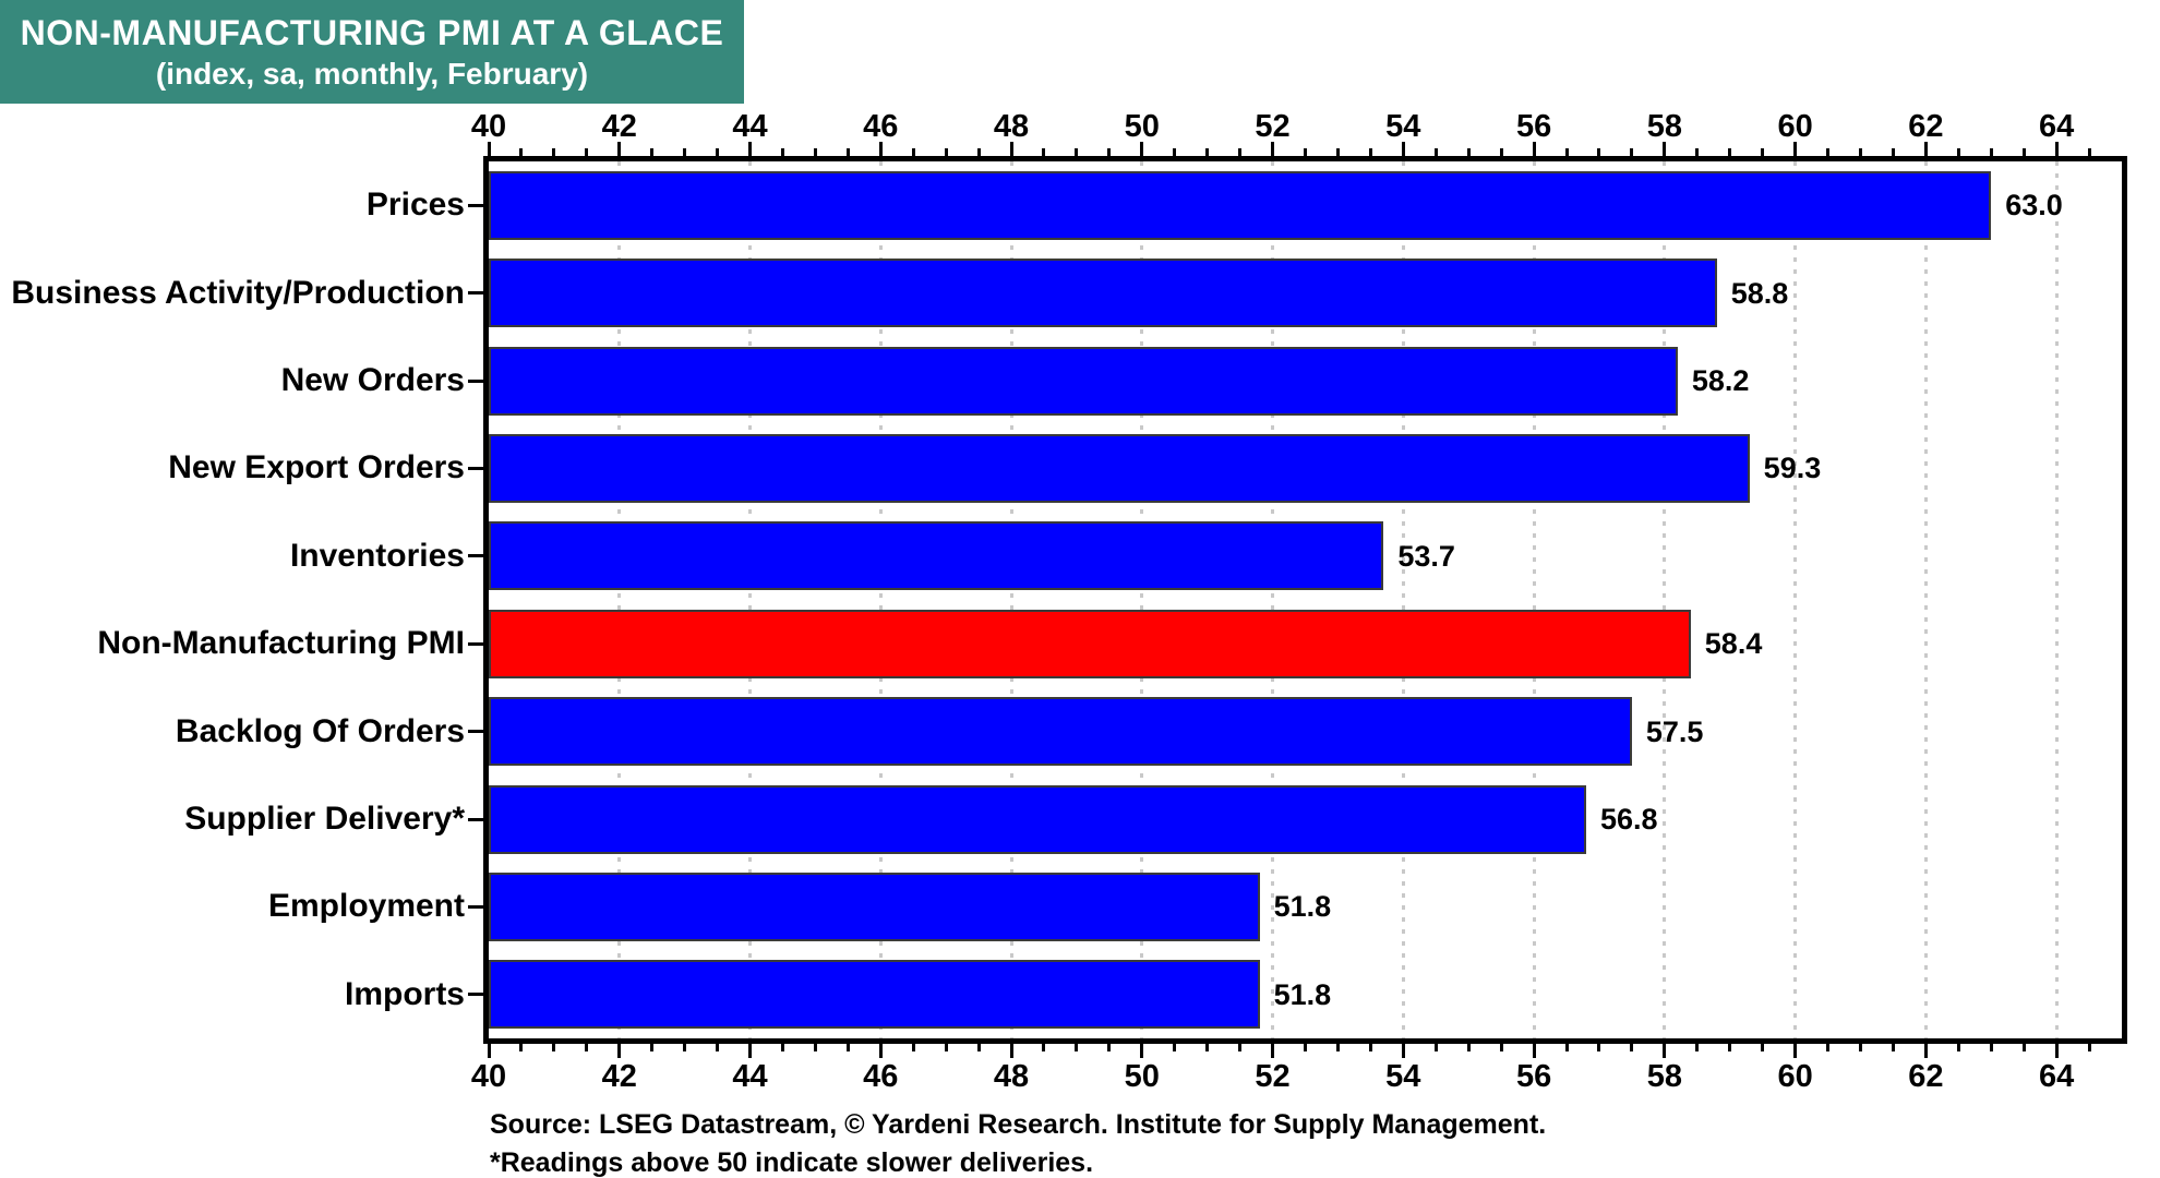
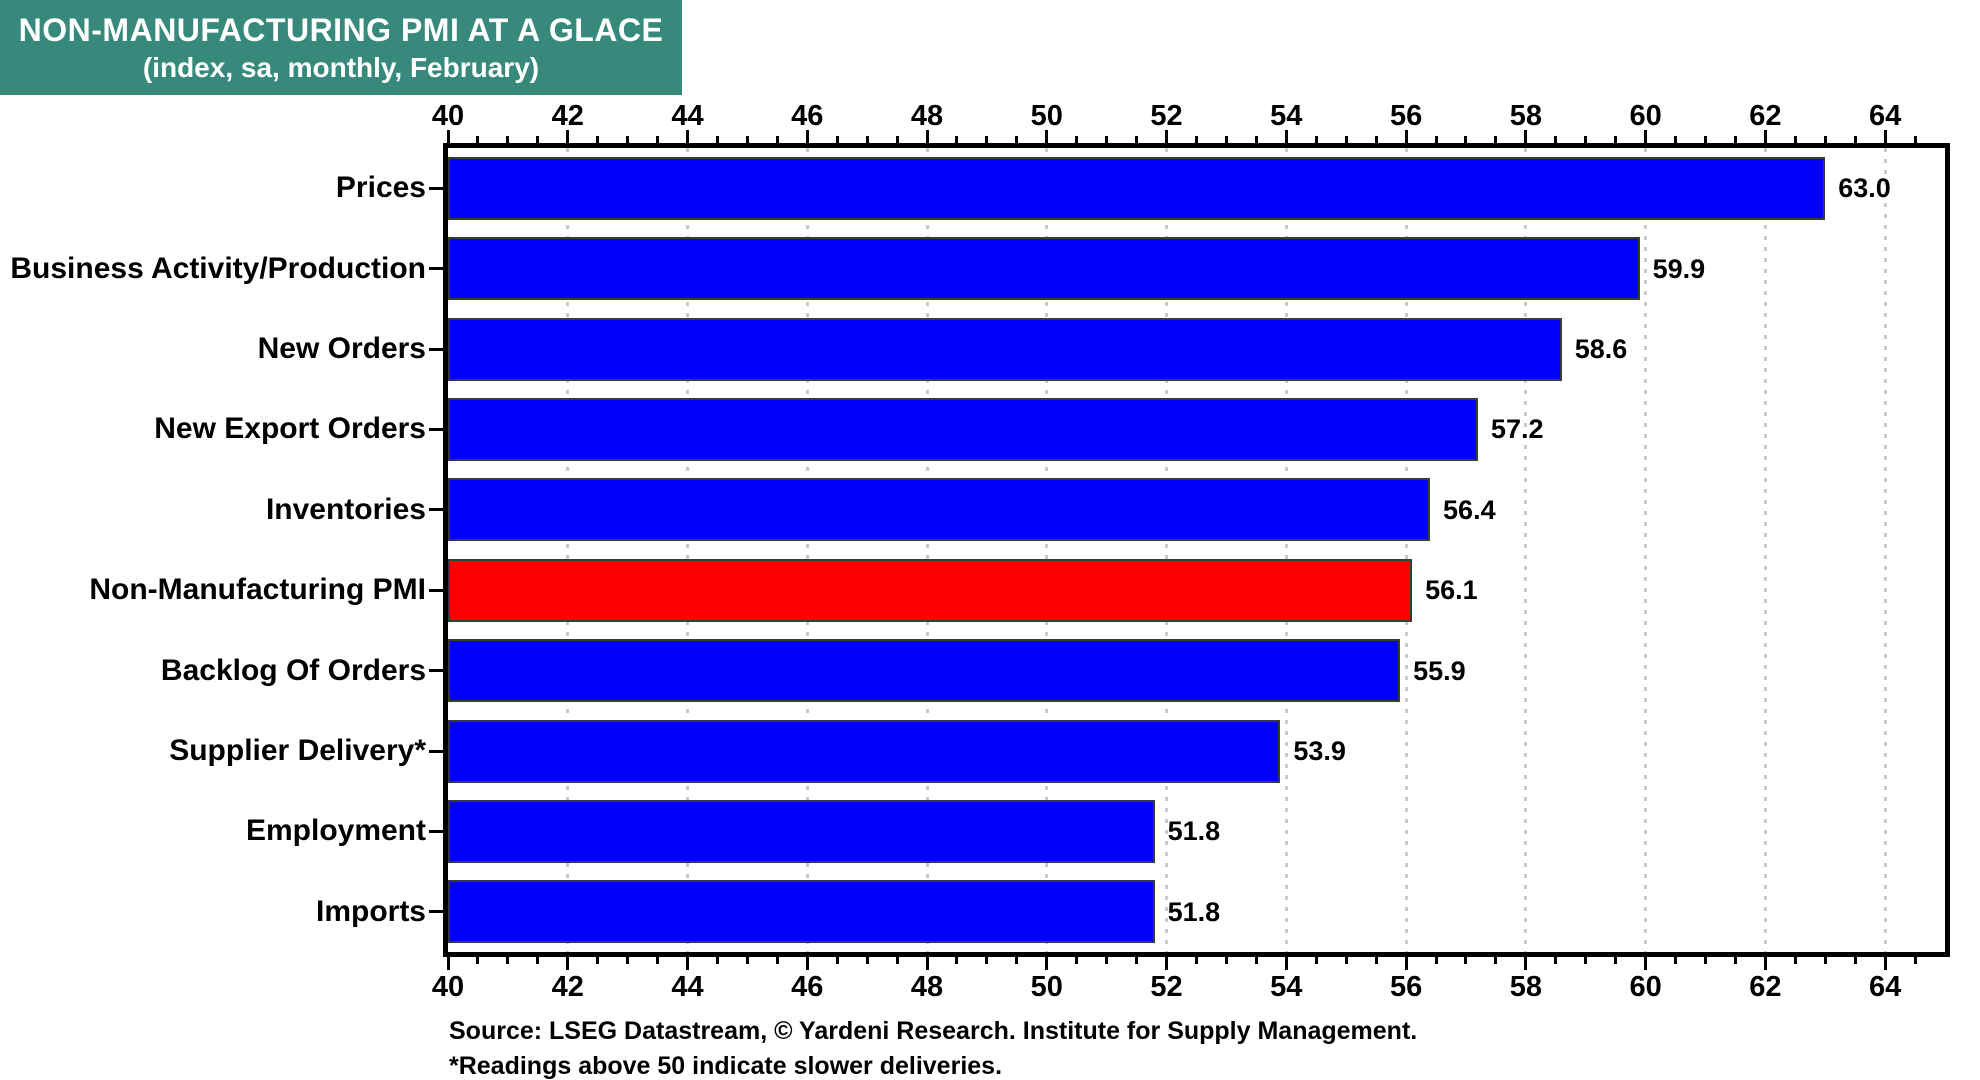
Business Activity/Production: 58.8 -> 59.9
New Orders: 58.2 -> 58.6
New Export Orders: 59.3 -> 57.2
Inventories: 53.7 -> 56.4
Non-Manufacturing PMI: 58.4 -> 56.1
Backlog Of Orders: 57.5 -> 55.9
Supplier Delivery*: 56.8 -> 53.9
